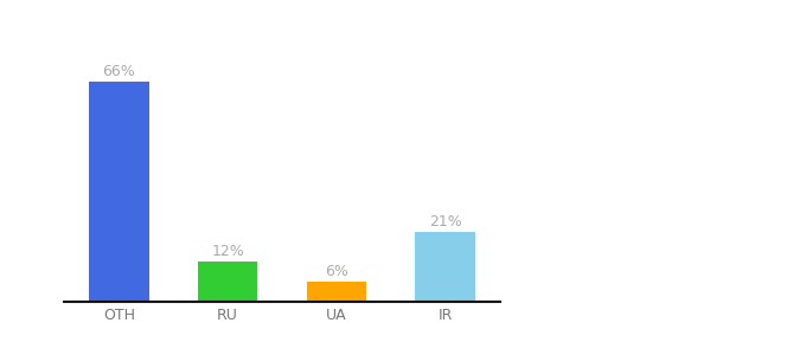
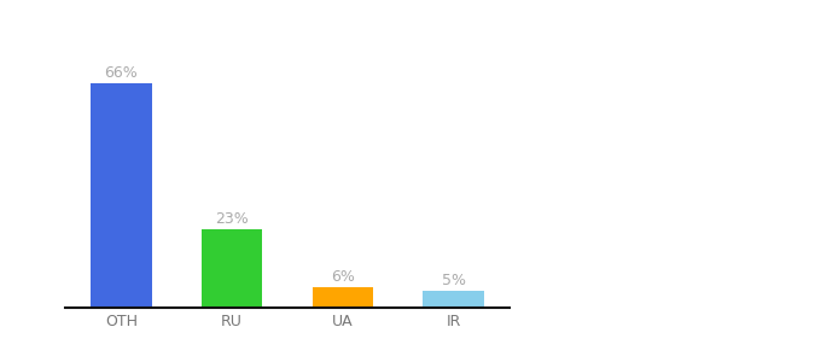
RU: 12% -> 23%
IR: 21% -> 5%
